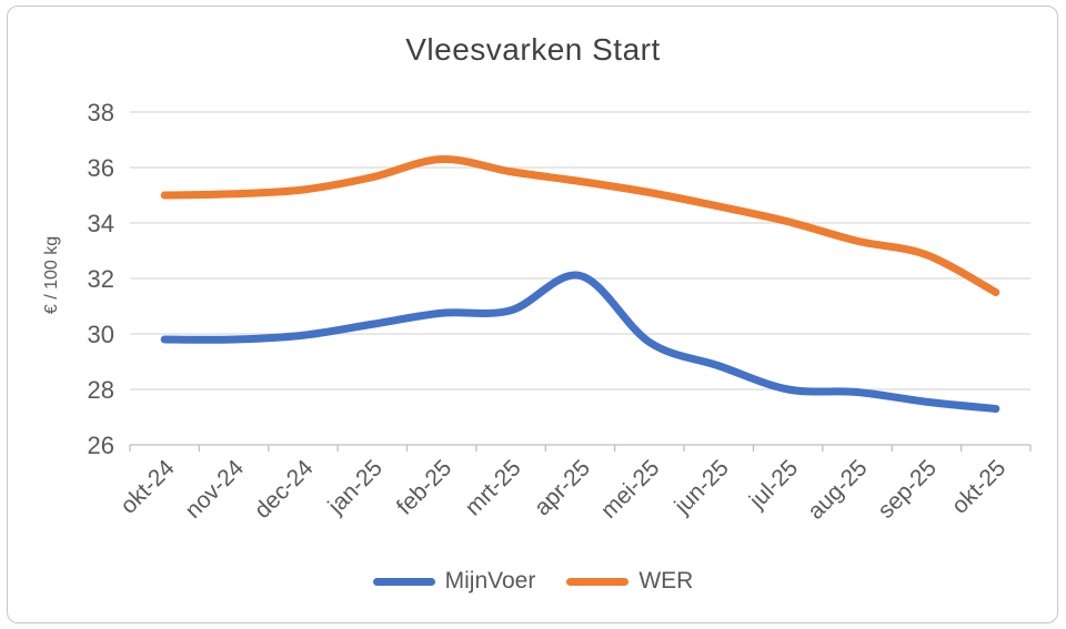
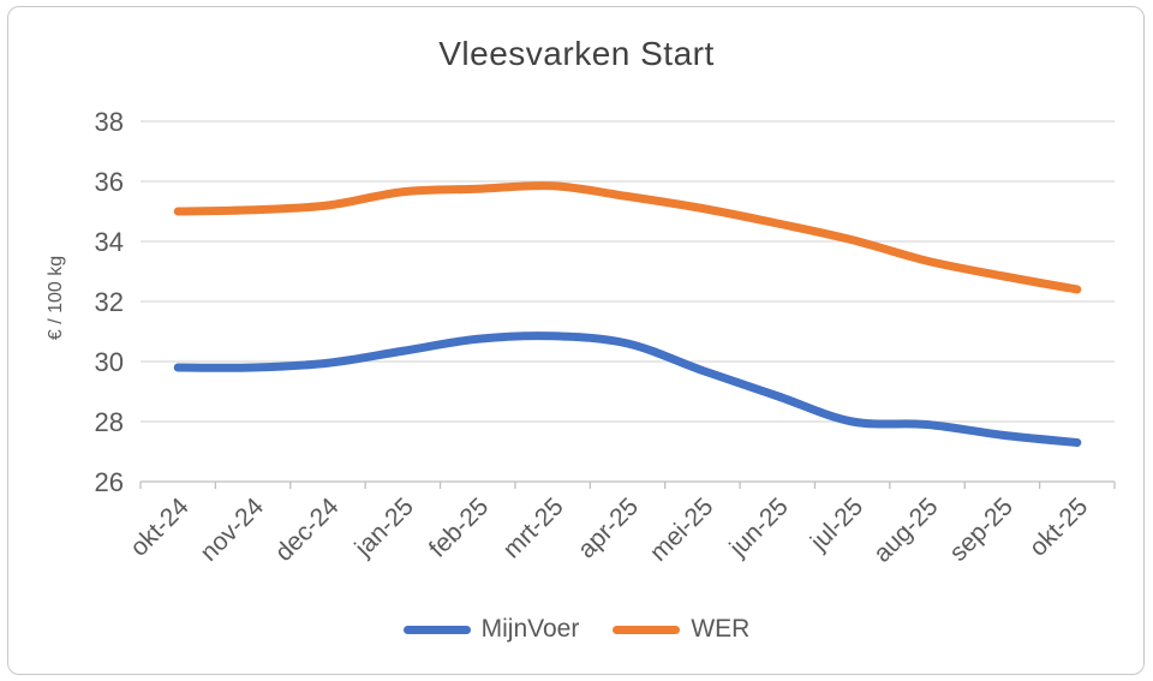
WER/feb-25: 36.3 -> 35.8
MijnVoer/apr-25: 32.1 -> 30.6
WER/okt-25: 31.5 -> 32.4
